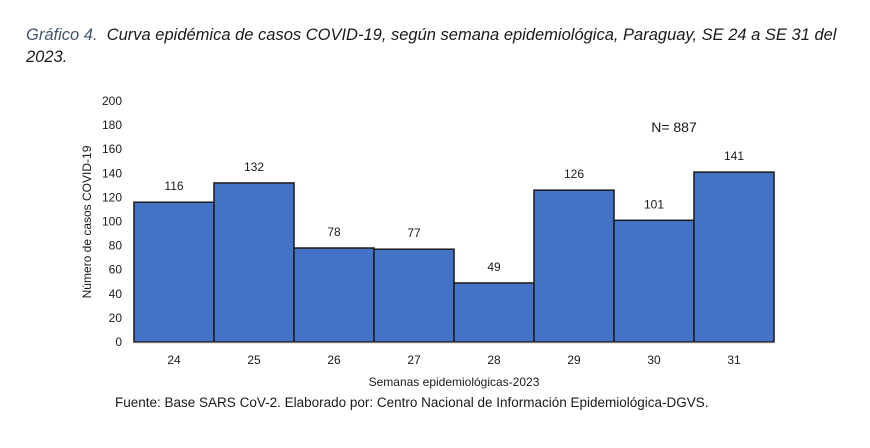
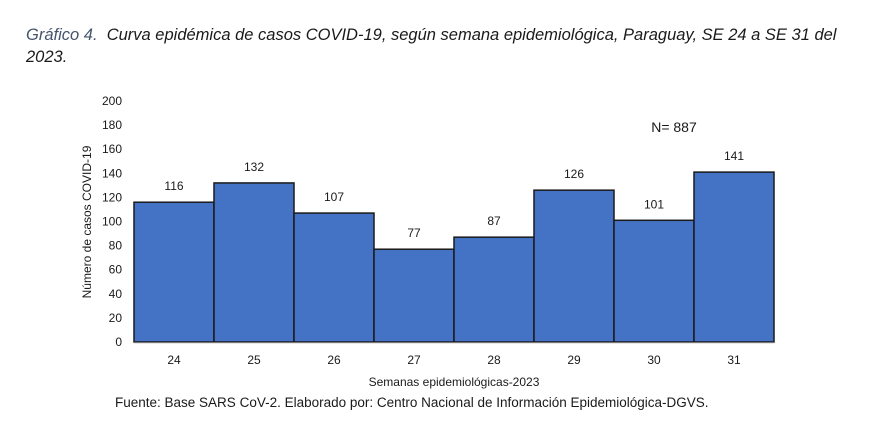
26: 78 -> 107
28: 49 -> 87
